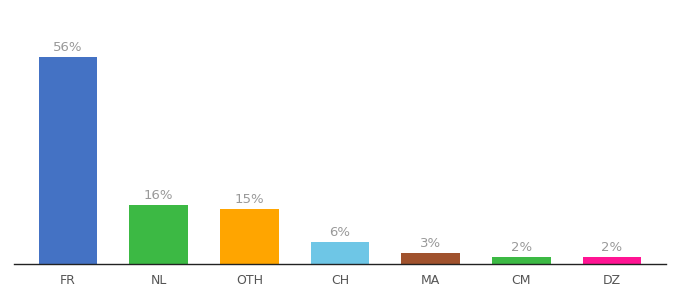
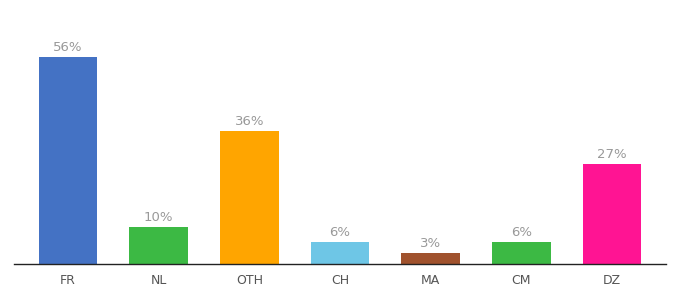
NL: 16% -> 10%
OTH: 15% -> 36%
CM: 2% -> 6%
DZ: 2% -> 27%
